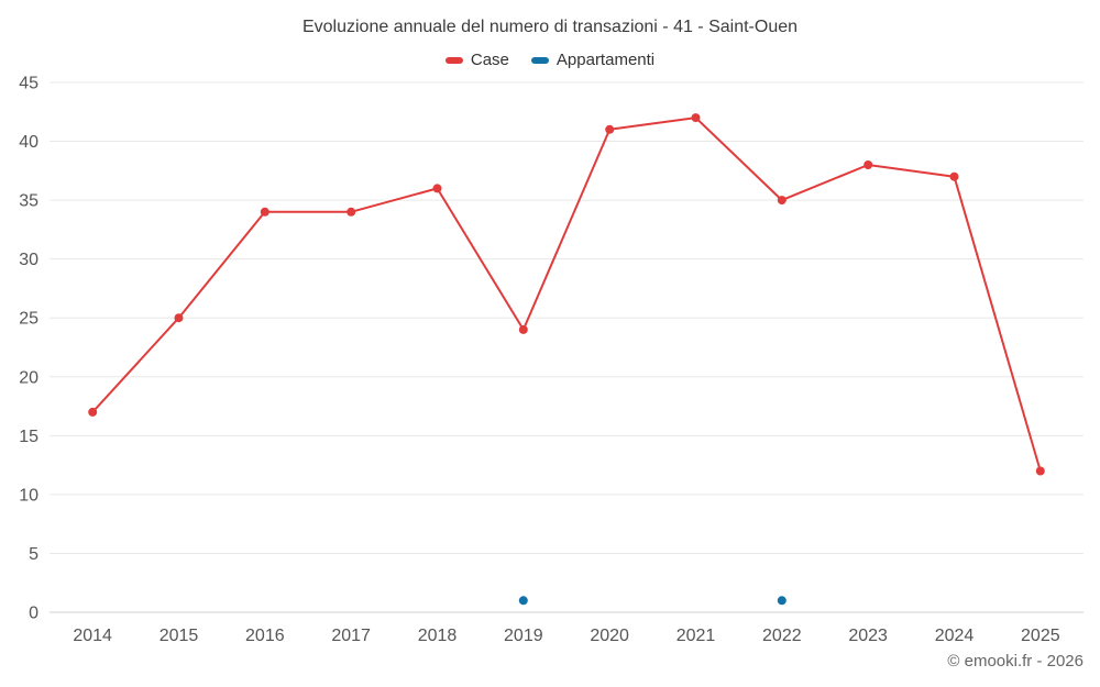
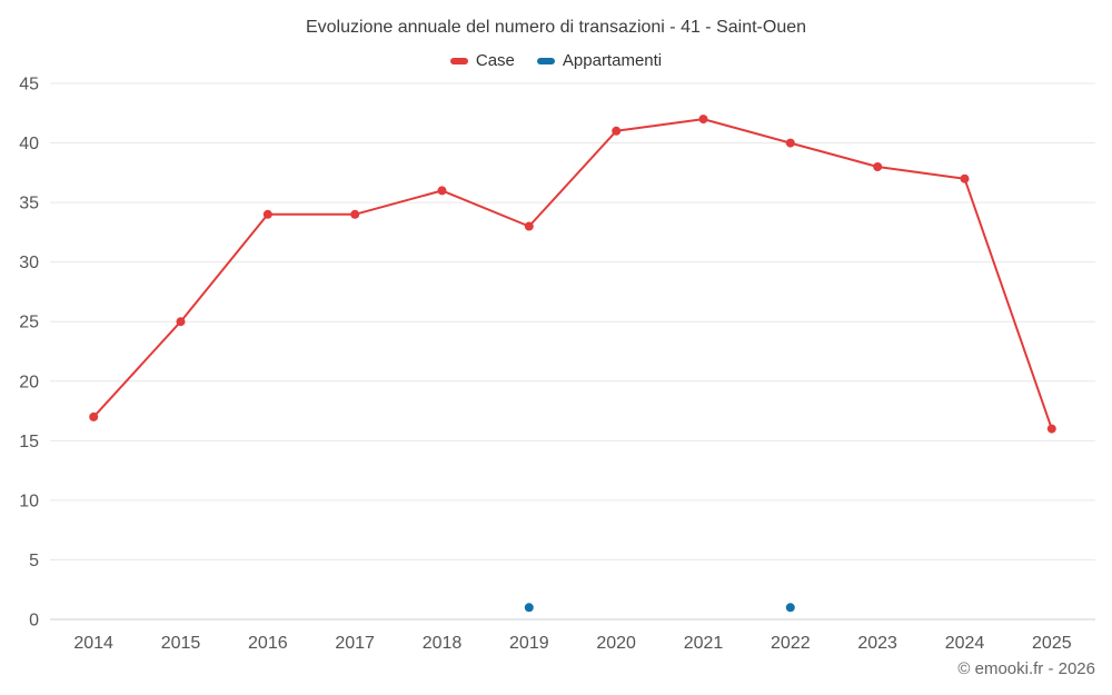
Case/2019: 24 -> 33
Case/2022: 35 -> 40
Case/2025: 12 -> 16
